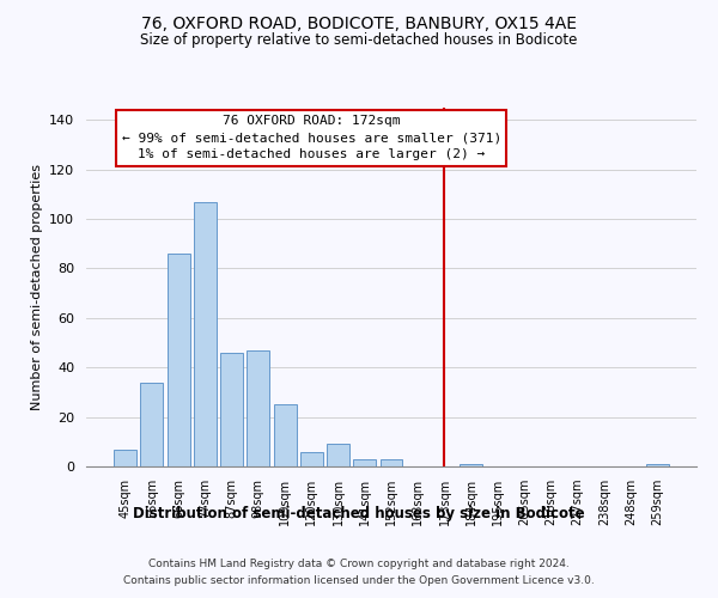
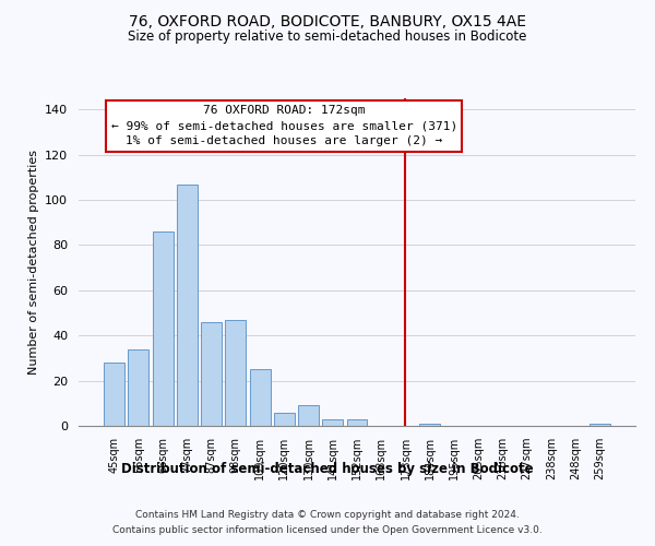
45sqm: 7 -> 28
